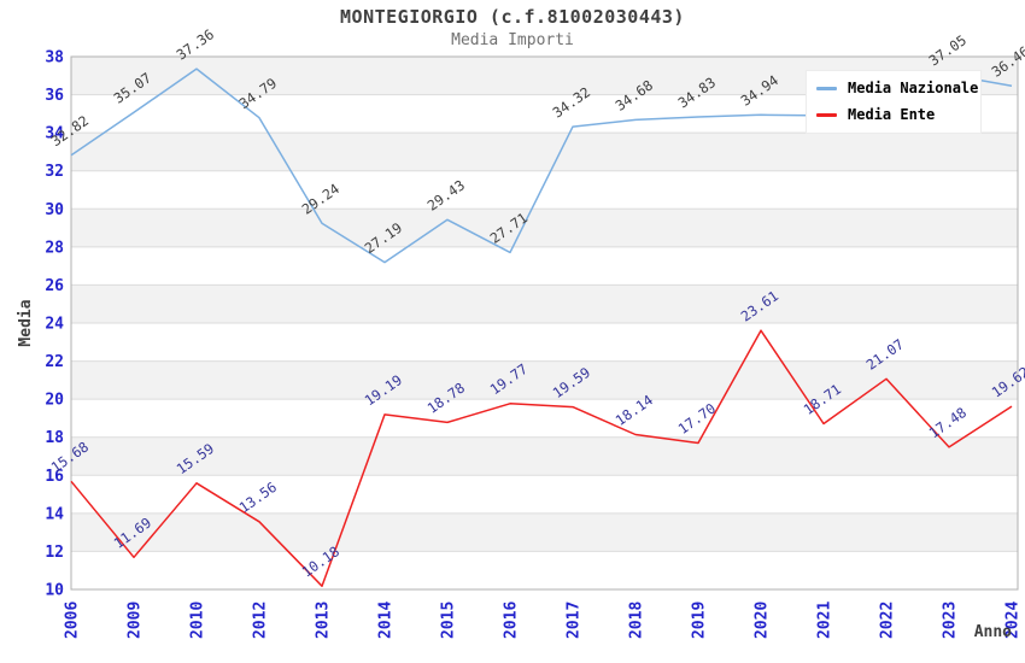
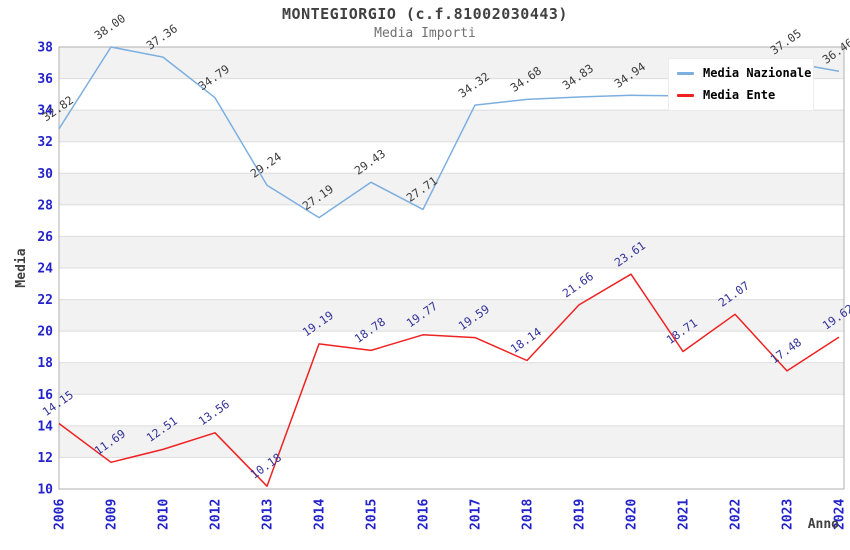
Media Ente/2006: 15.68 -> 14.15
Media Nazionale/2009: 35.07 -> 38.00
Media Ente/2010: 15.59 -> 12.51
Media Ente/2019: 17.70 -> 21.66
